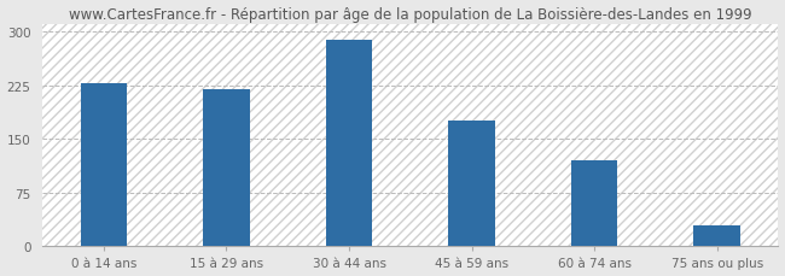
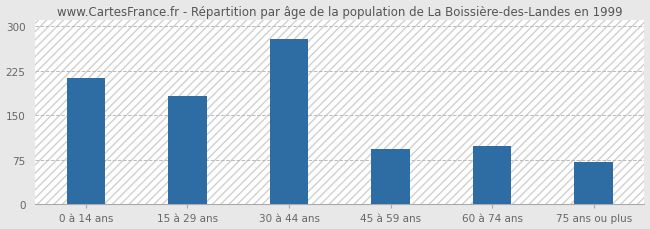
0 à 14 ans: 228 -> 212
15 à 29 ans: 220 -> 182
30 à 44 ans: 288 -> 278
45 à 59 ans: 175 -> 94
60 à 74 ans: 120 -> 98
75 ans ou plus: 30 -> 72
